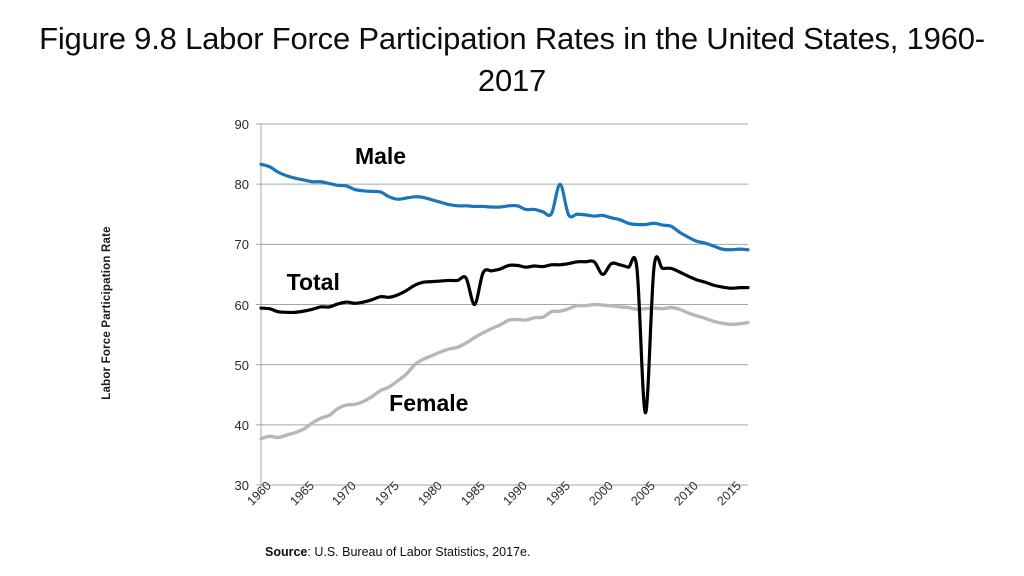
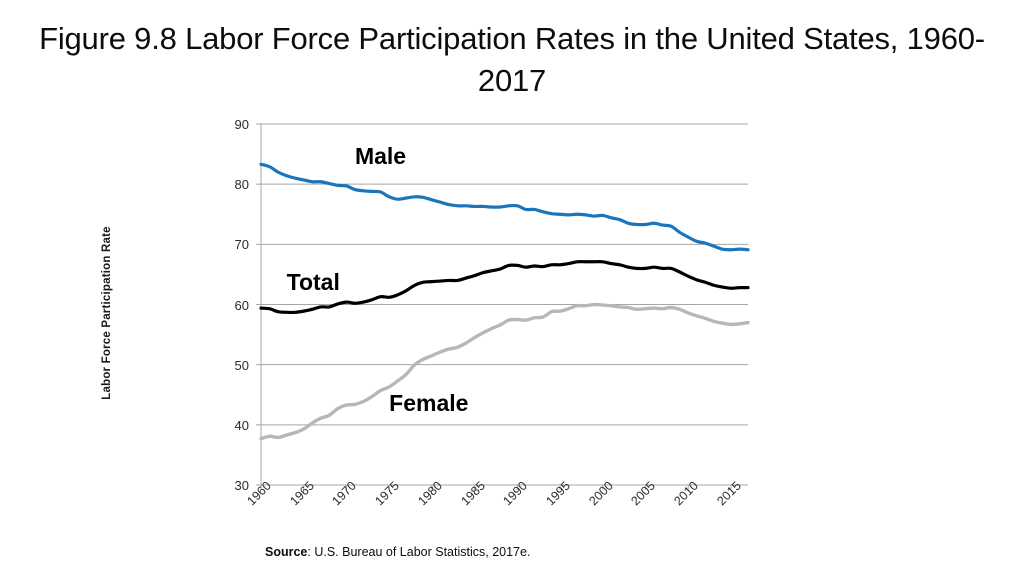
Total/1985: 60 -> 65
Male/1995: 80 -> 75
Total/2000: 65 -> 67
Total/2005: 42 -> 66
